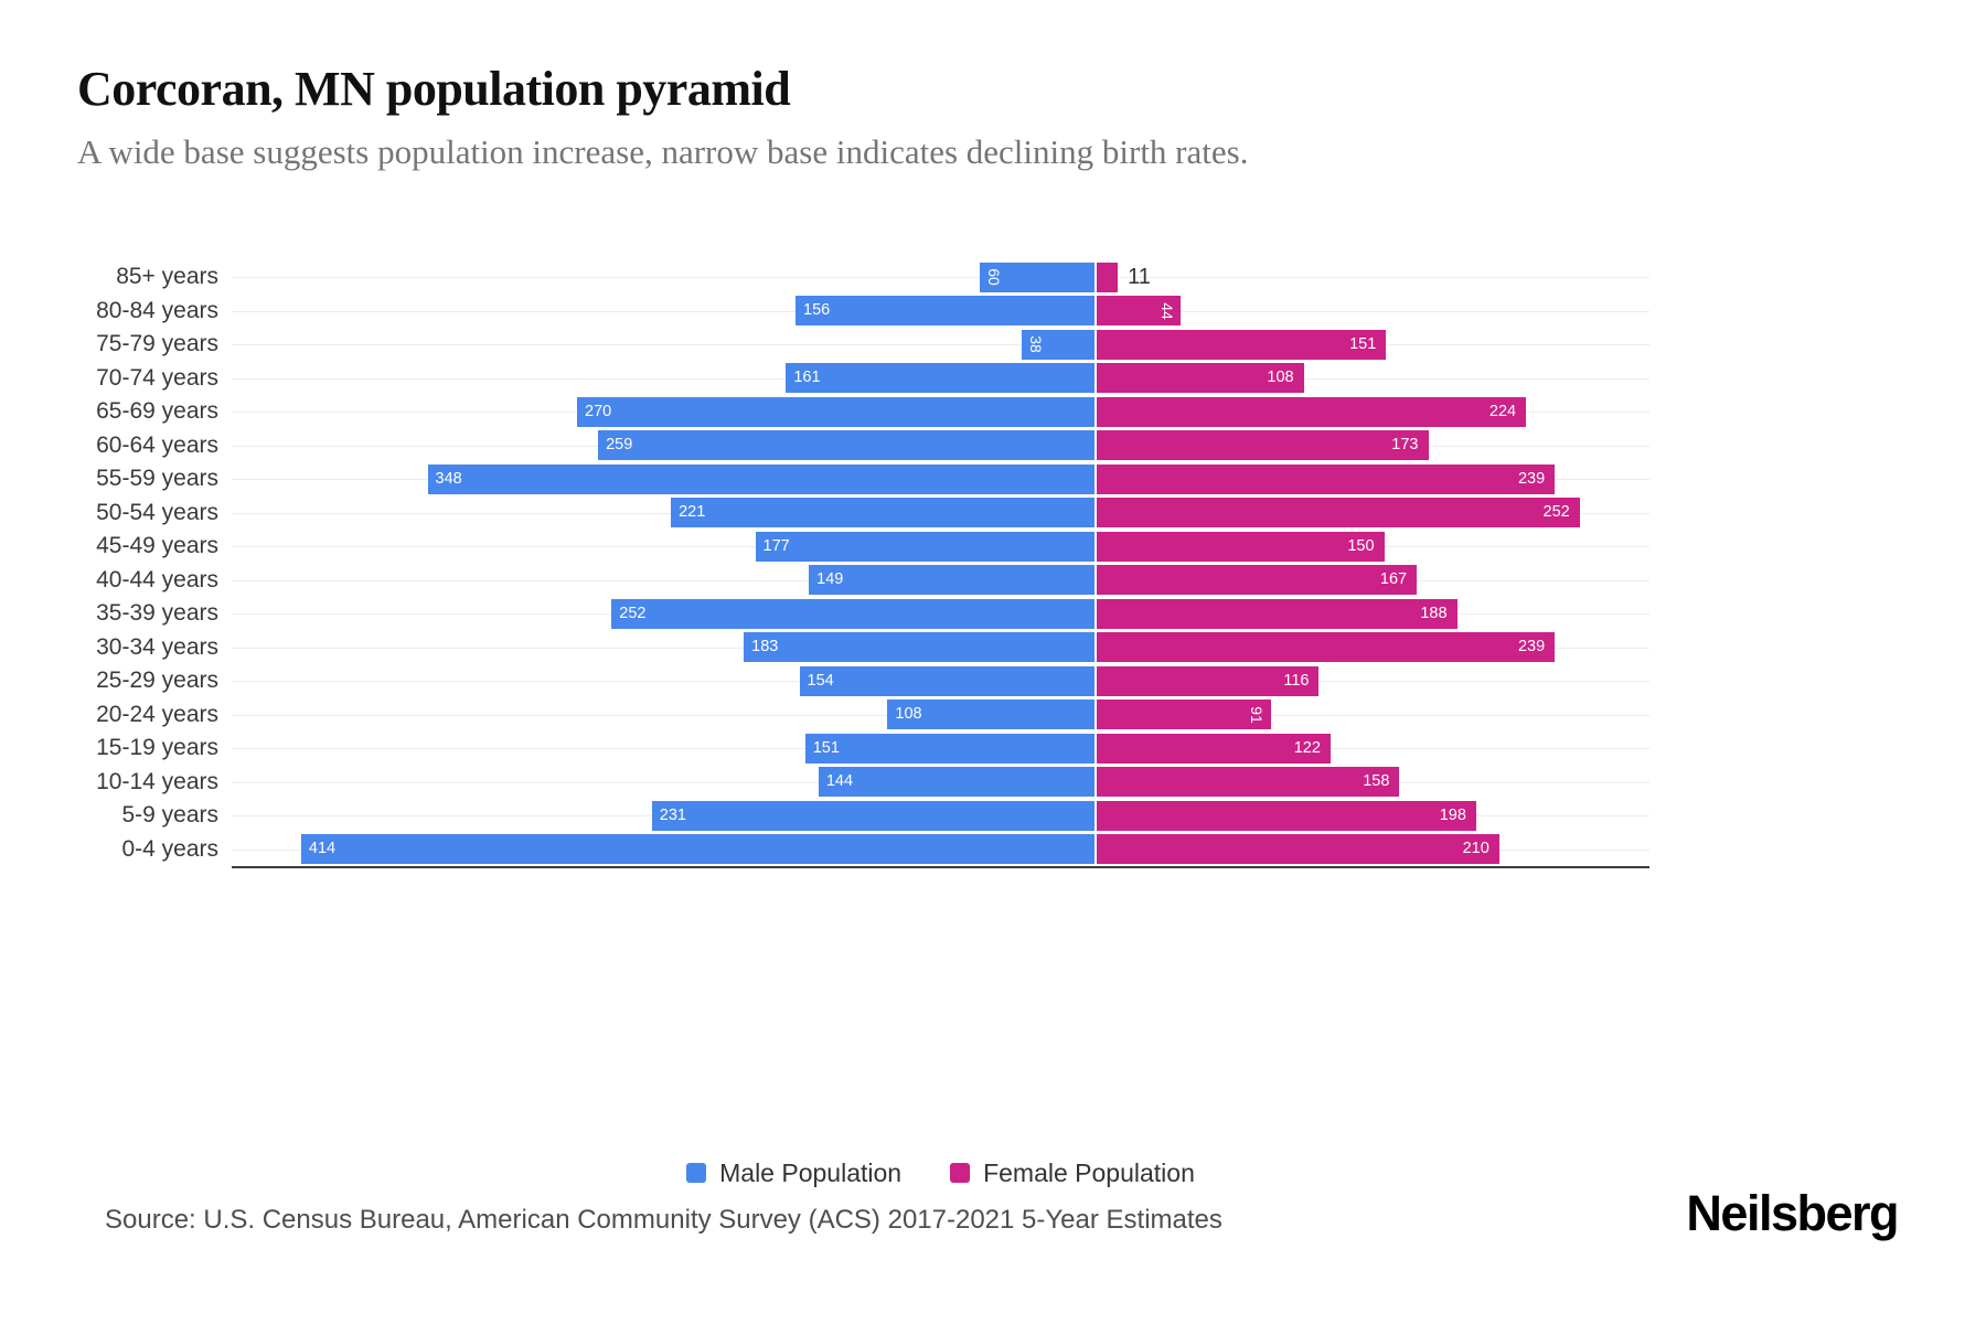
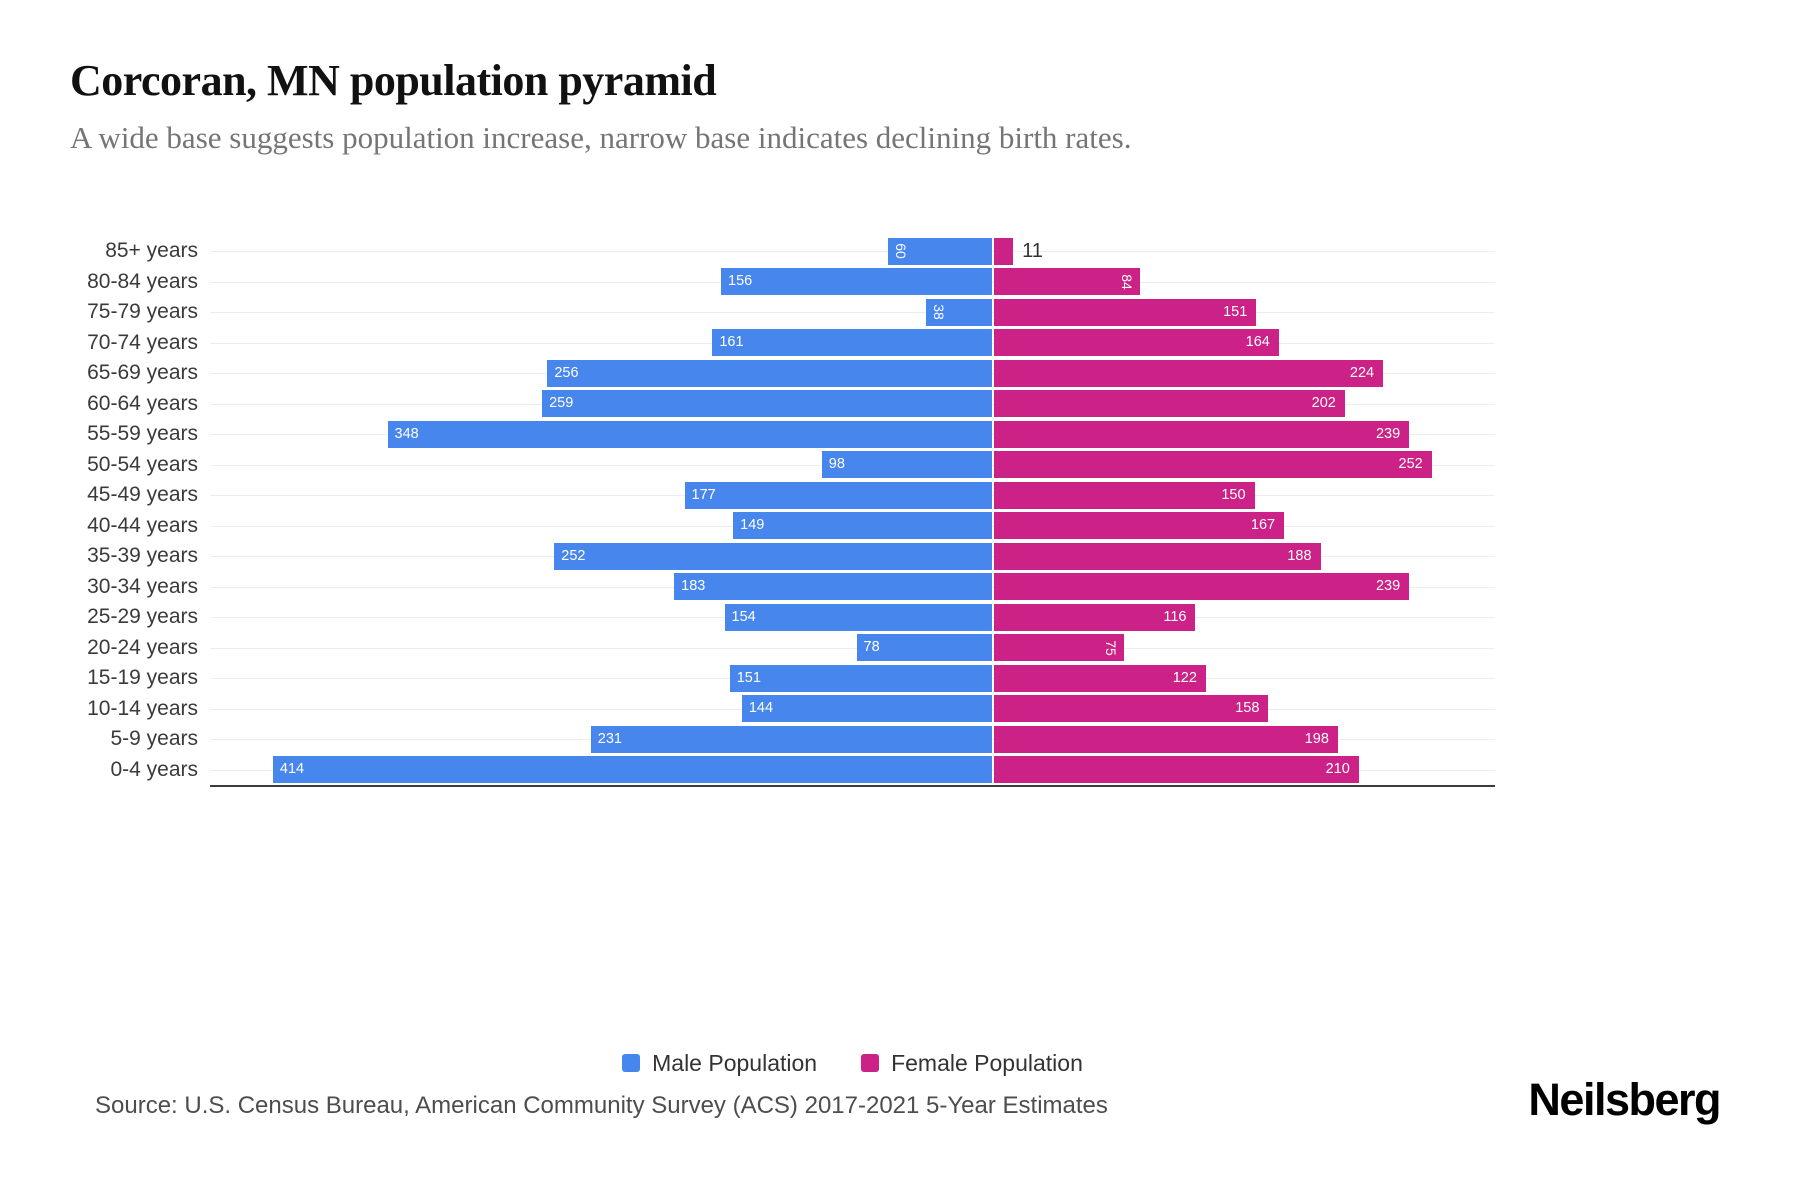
Female Population/80-84 years: 44 -> 84
Female Population/70-74 years: 108 -> 164
Male Population/65-69 years: 270 -> 256
Female Population/60-64 years: 173 -> 202
Male Population/50-54 years: 221 -> 98
Male Population/20-24 years: 108 -> 78
Female Population/20-24 years: 91 -> 75
